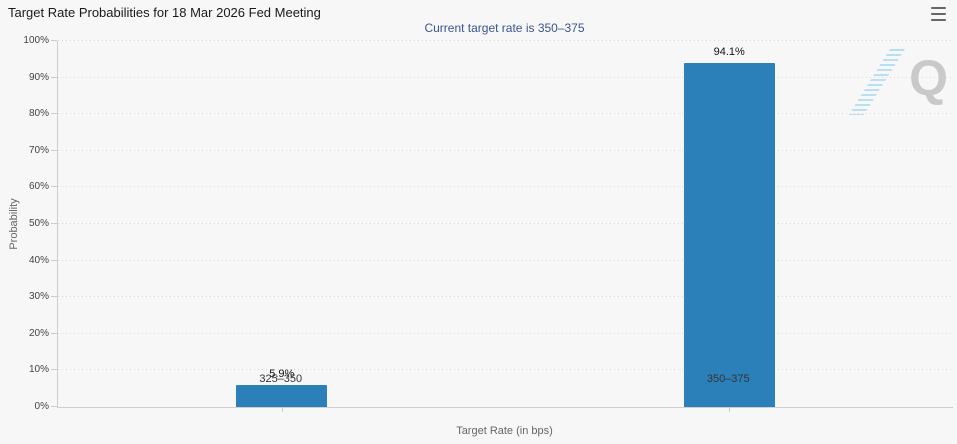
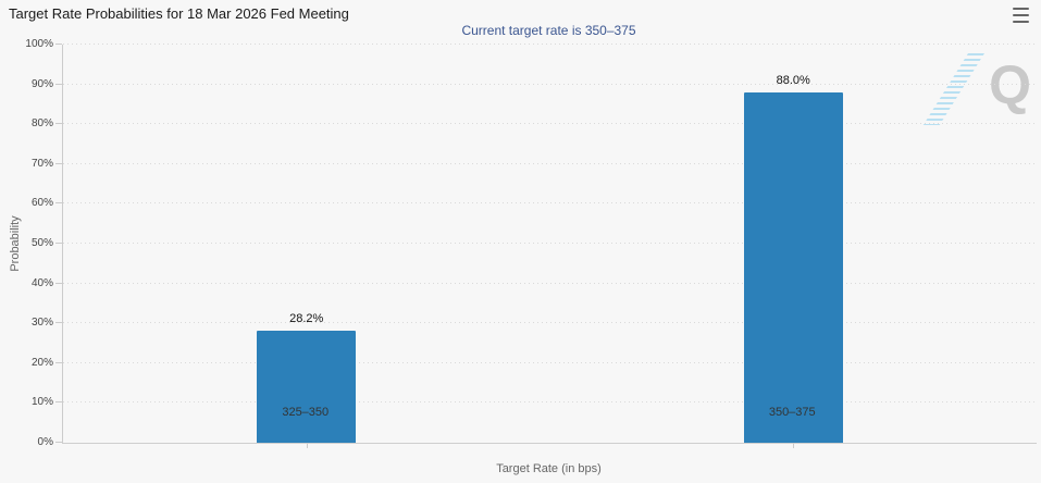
325–350: 5.9% -> 28.2%
350–375: 94.1% -> 88.0%
